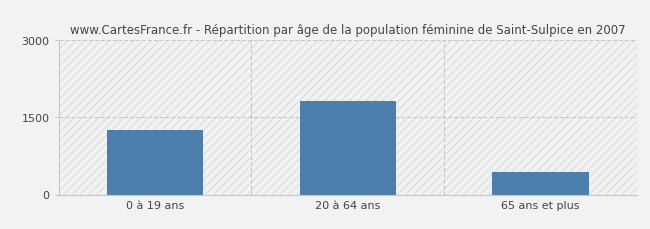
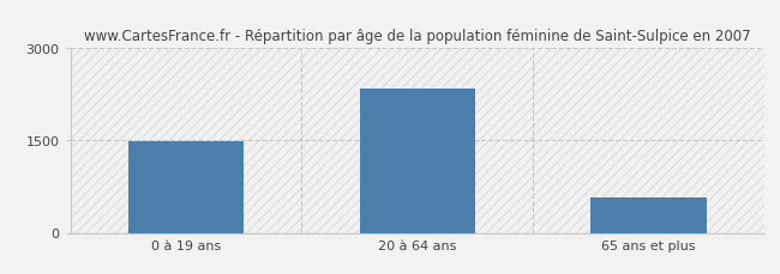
0 à 19 ans: 1250 -> 1480
20 à 64 ans: 1810 -> 2340
65 ans et plus: 430 -> 580
